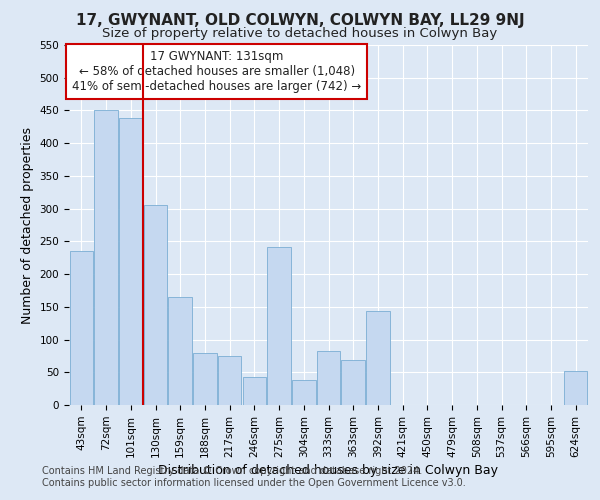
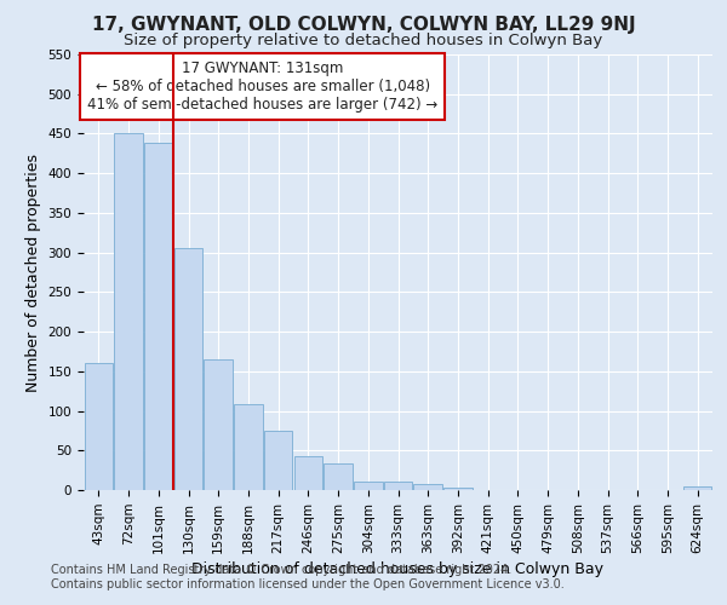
43sqm: 236 -> 160
188sqm: 80 -> 108
275sqm: 242 -> 33
304sqm: 38 -> 10
333sqm: 82 -> 10
363sqm: 68 -> 8
392sqm: 144 -> 3
624sqm: 52 -> 5
